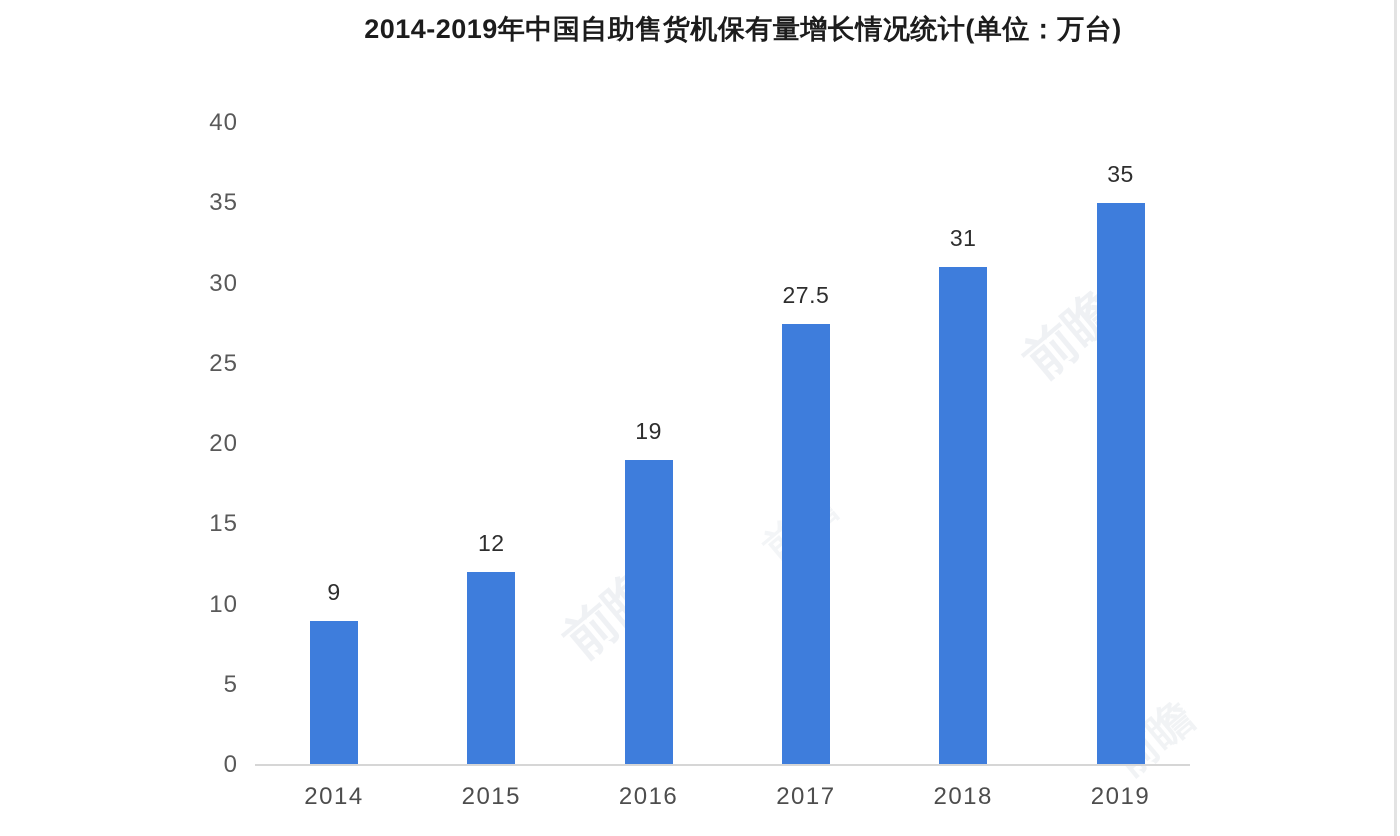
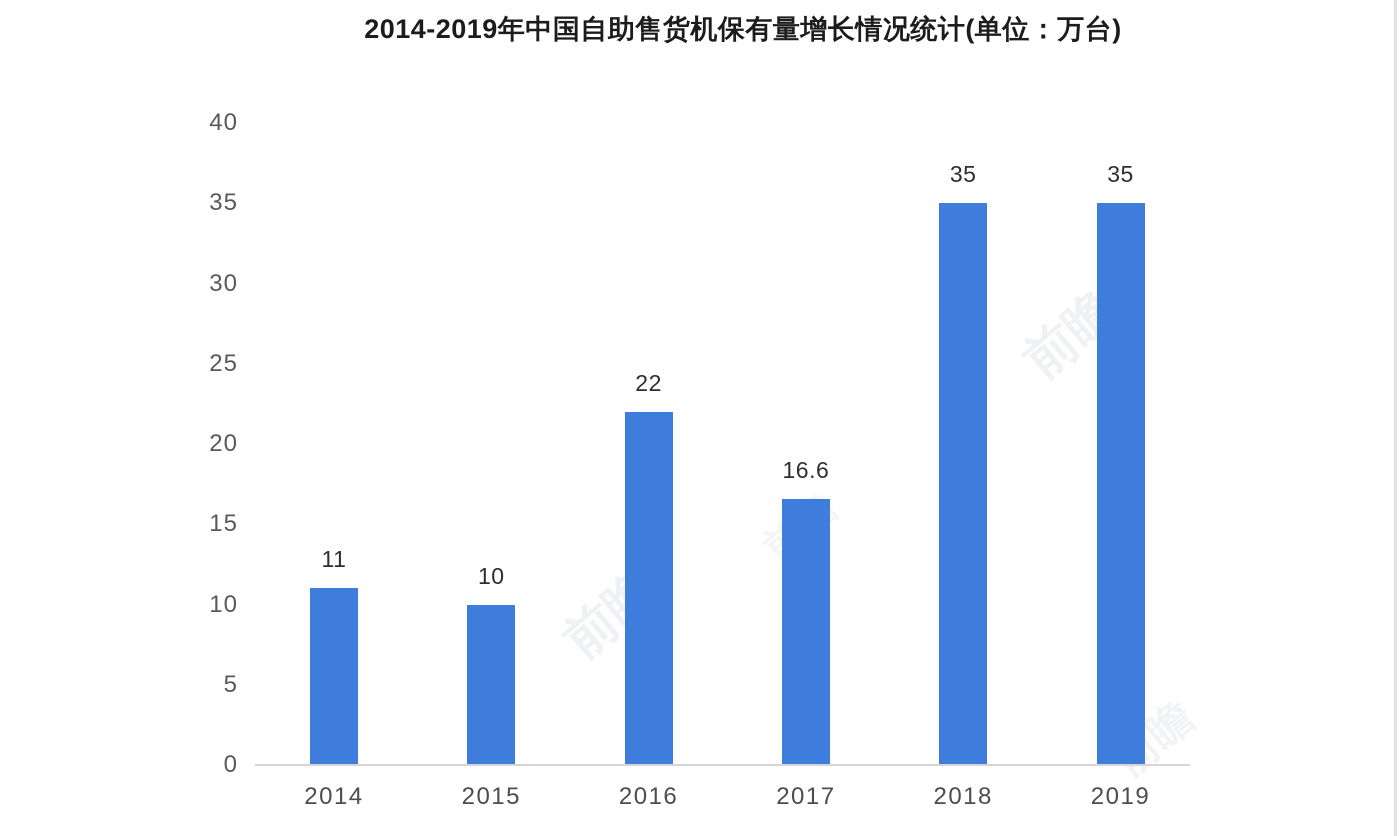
2014: 9 -> 11
2015: 12 -> 10
2016: 19 -> 22
2017: 27.5 -> 16.6
2018: 31 -> 35
